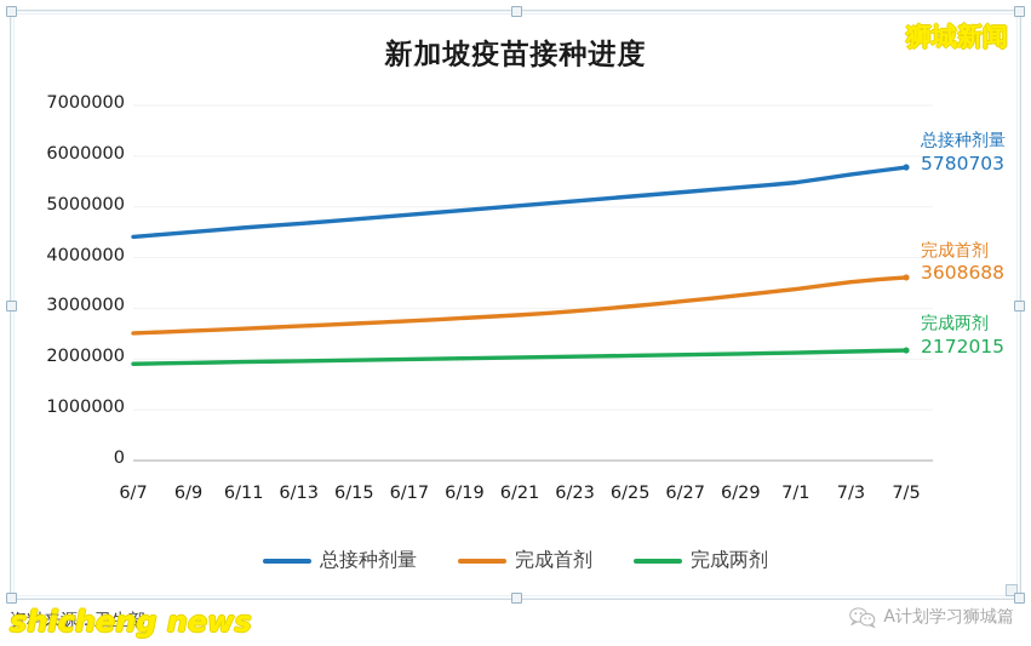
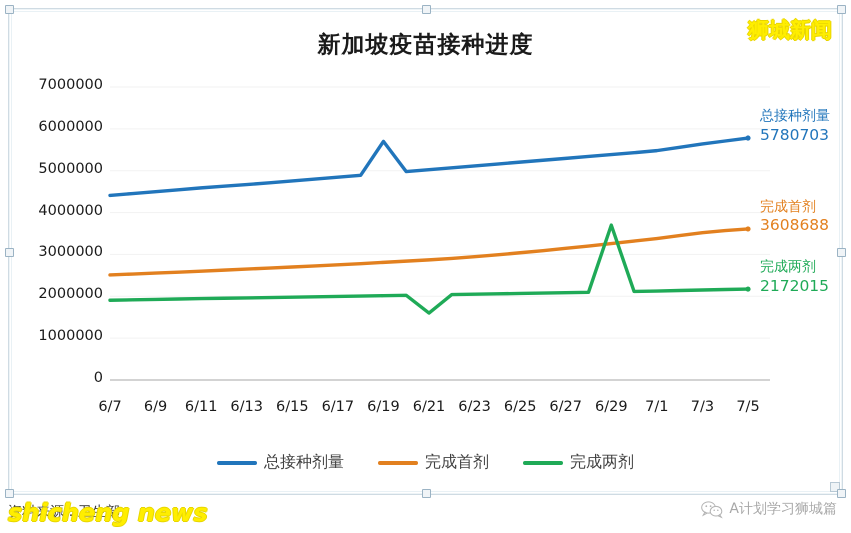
总接种剂量/6/19: 4900000 -> 5700000
完成两剂/6/21: 2000000 -> 1600000
完成两剂/6/29: 2100000 -> 3700000
